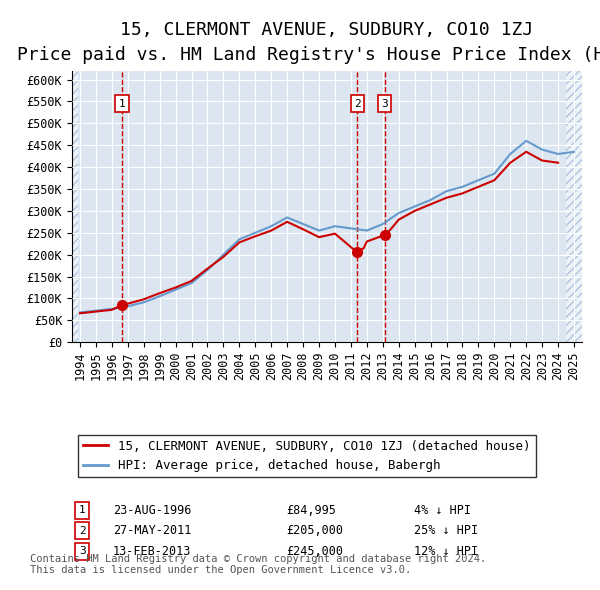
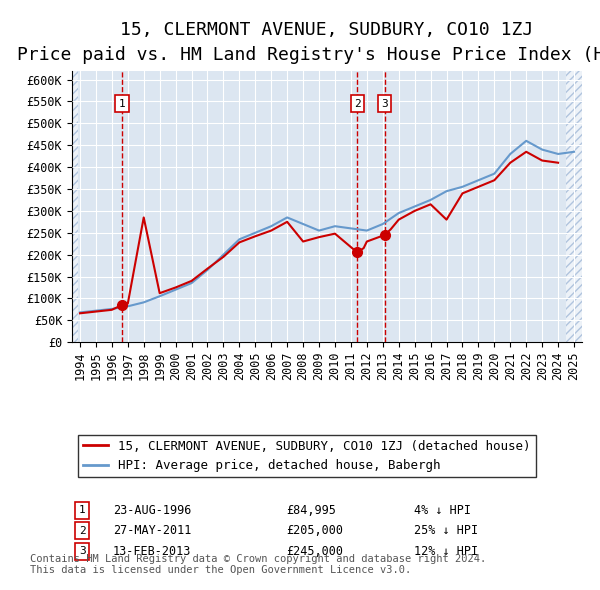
15, CLERMONT AVENUE, SUDBURY, CO10 1ZJ (detached house)/1998: £98K -> £285K
15, CLERMONT AVENUE, SUDBURY, CO10 1ZJ (detached house)/2008: £258K -> £230K
15, CLERMONT AVENUE, SUDBURY, CO10 1ZJ (detached house)/2017: £330K -> £280K
